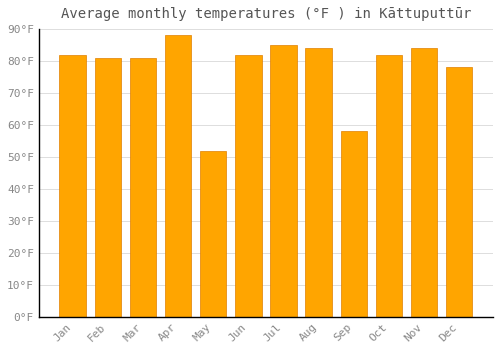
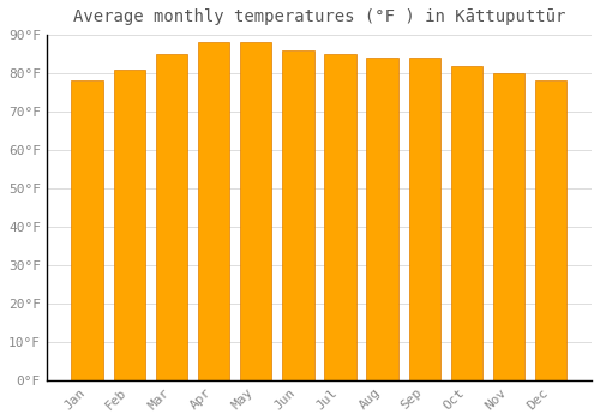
Jan: 82°F -> 78°F
Mar: 81°F -> 85°F
May: 52°F -> 88°F
Jun: 82°F -> 86°F
Sep: 58°F -> 84°F
Nov: 84°F -> 80°F
